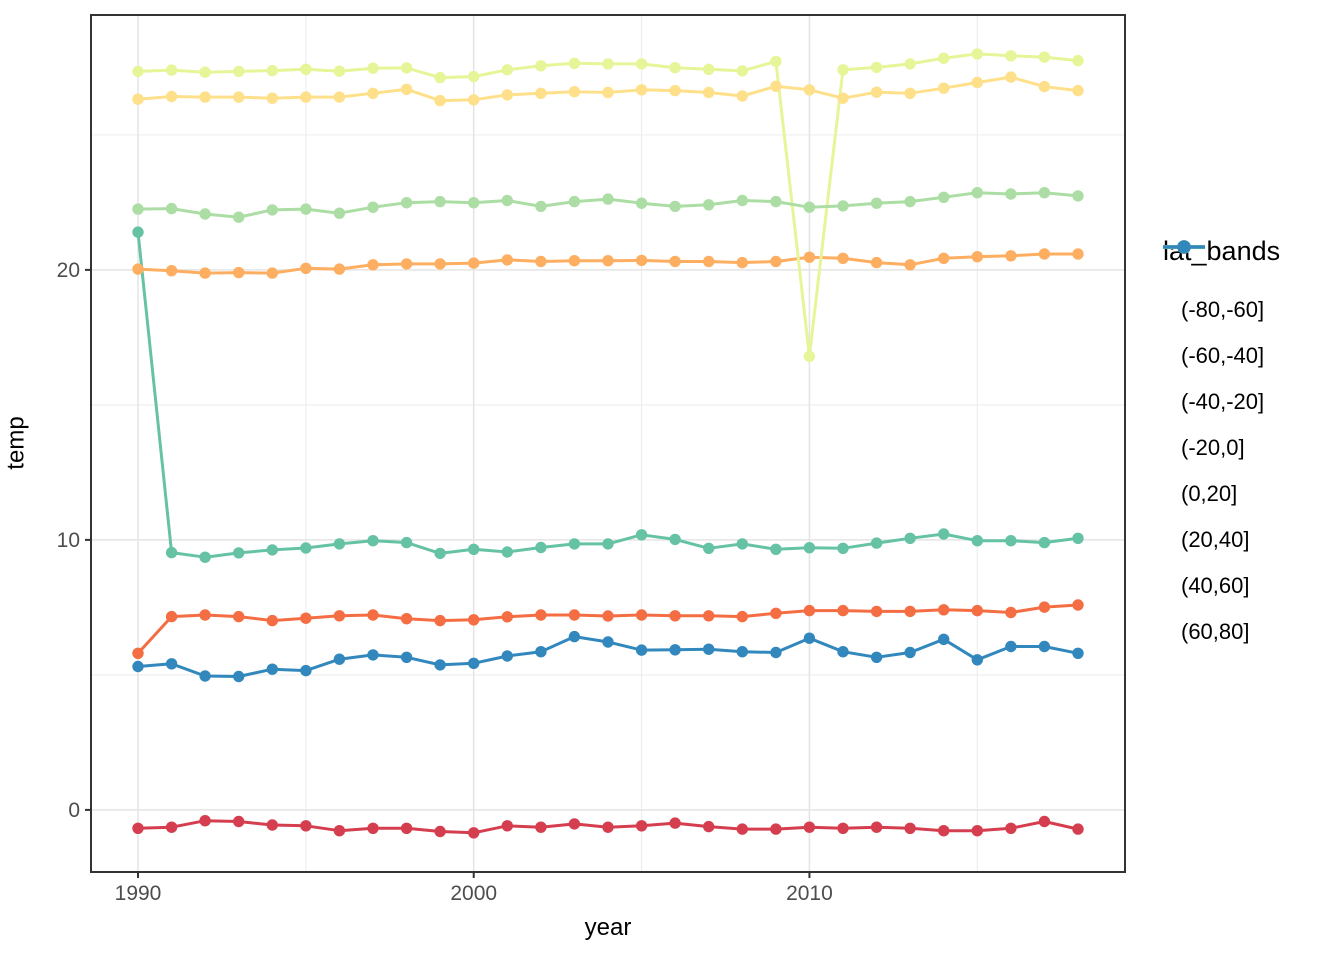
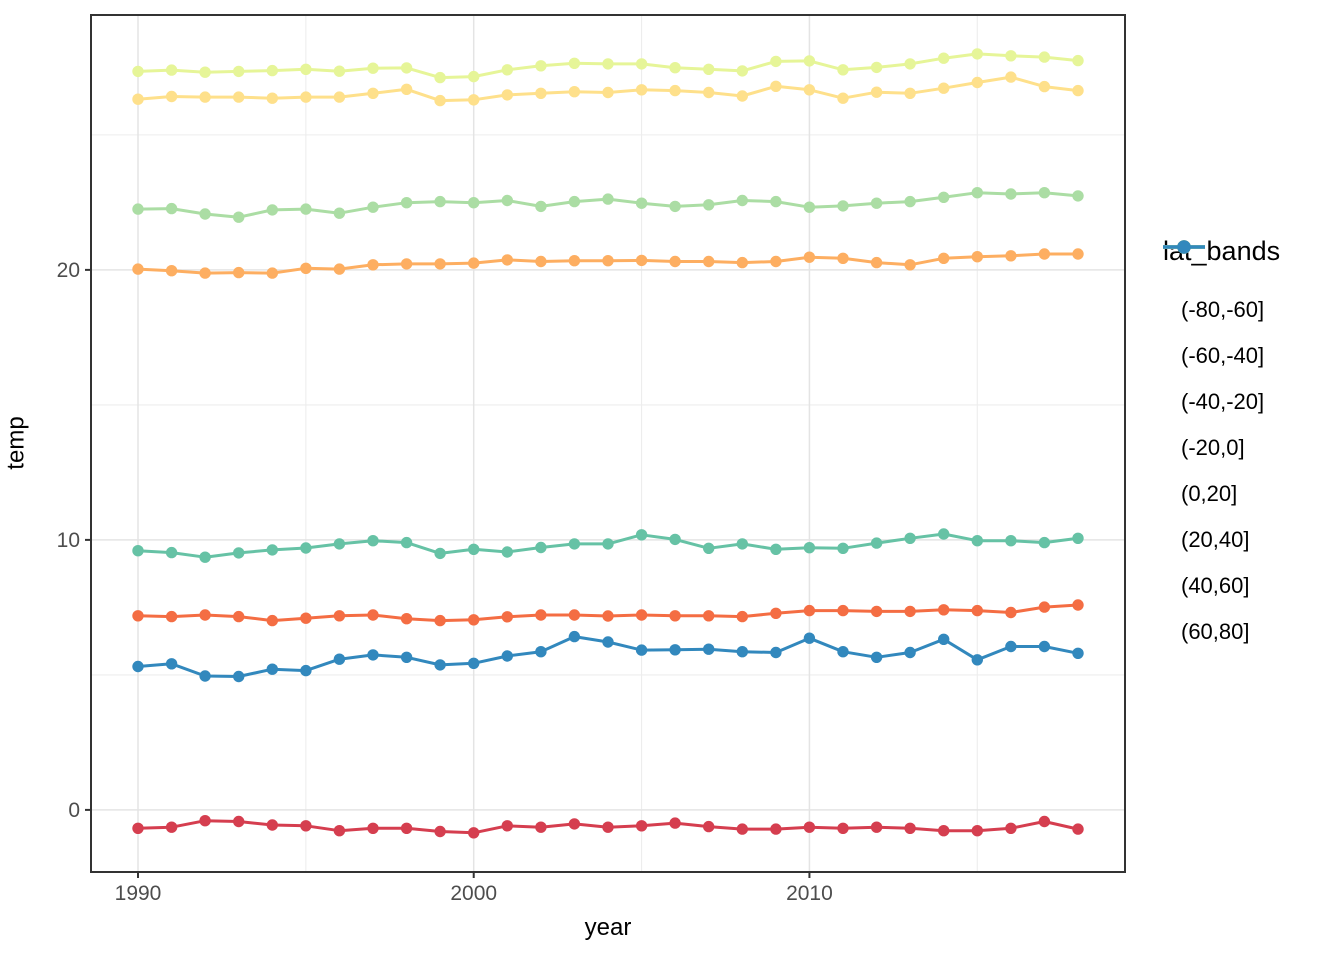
(-60,-40]/1990: 5.8 -> 7.2
(40,60]/1990: 21.4 -> 9.6
(0,20]/2010: 16.8 -> 27.7
